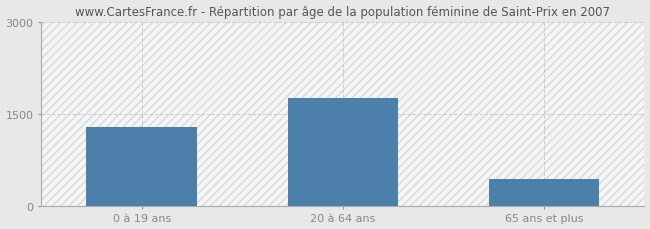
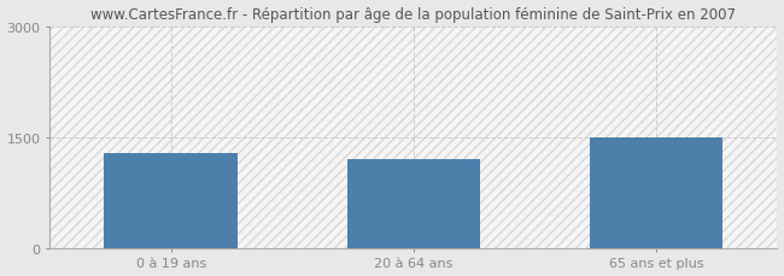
20 à 64 ans: 1750 -> 1200
65 ans et plus: 430 -> 1500
